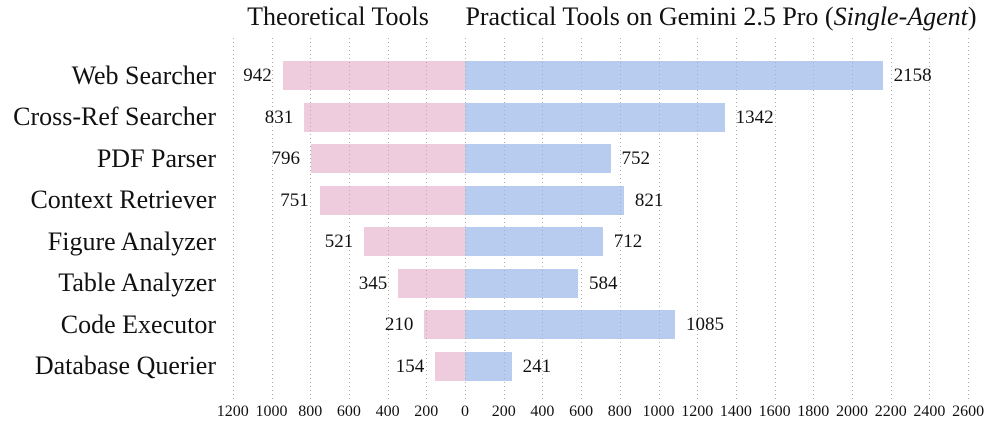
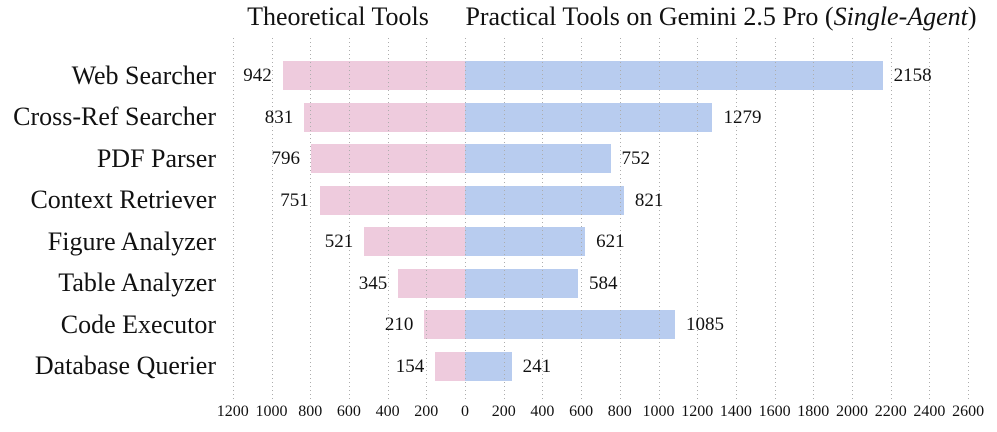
Practical Tools on Gemini 2.5 Pro (Single-Agent)/Cross-Ref Searcher: 1342 -> 1279
Practical Tools on Gemini 2.5 Pro (Single-Agent)/Figure Analyzer: 712 -> 621
